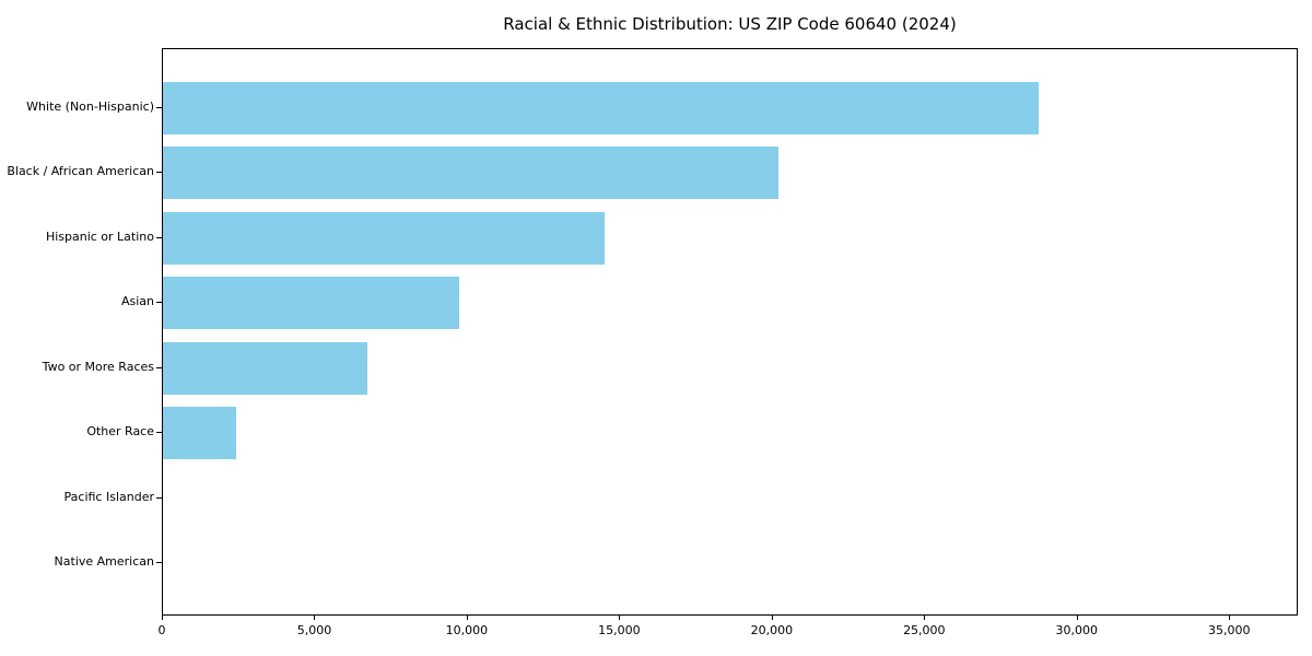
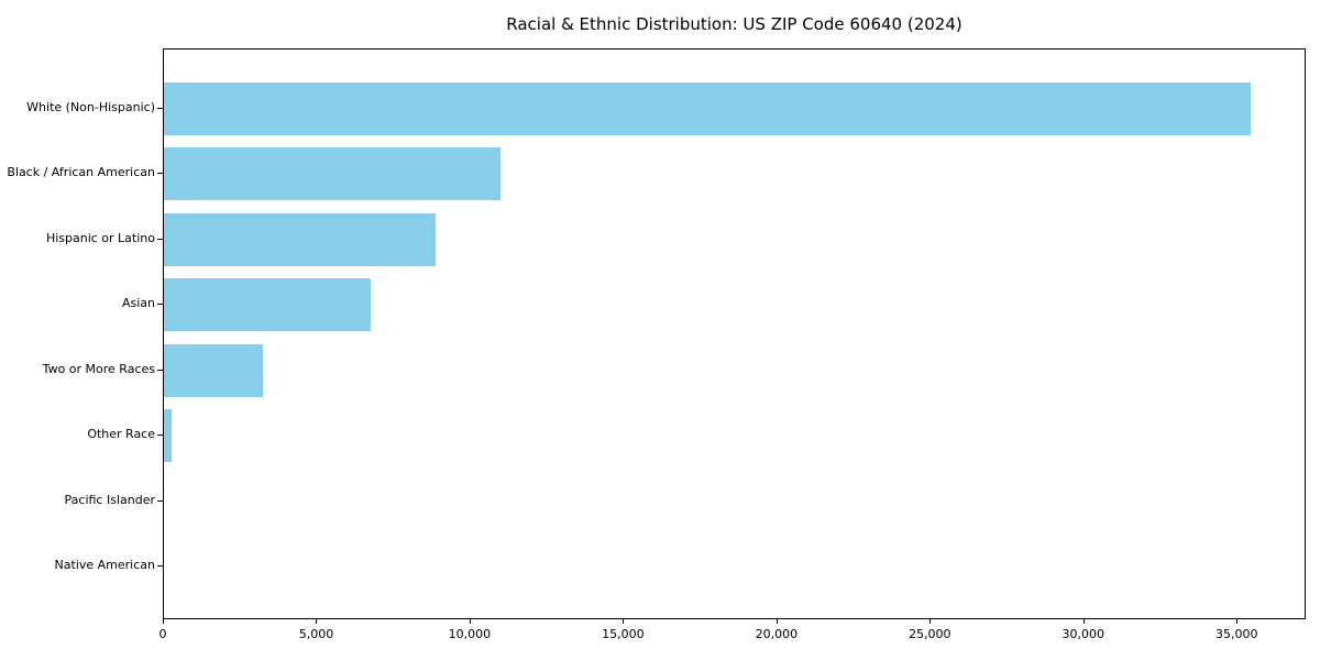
White (Non-Hispanic): 28700 -> 35400
Black / African American: 20200 -> 11000
Hispanic or Latino: 14500 -> 8800
Asian: 9700 -> 6800
Two or More Races: 6700 -> 3200
Other Race: 2400 -> 200
